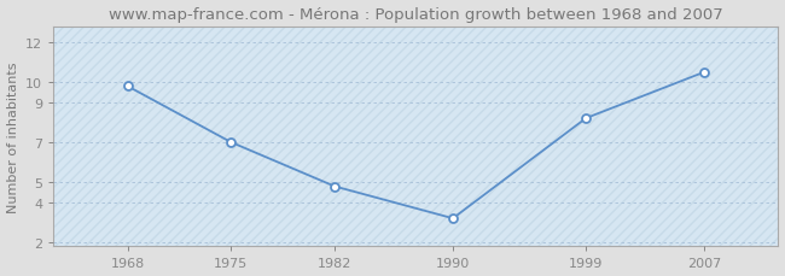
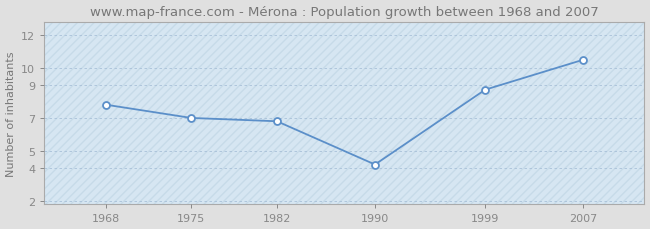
1968: 9.8 -> 7.8
1982: 4.8 -> 6.8
1990: 3.2 -> 4.2
1999: 8.2 -> 8.7
